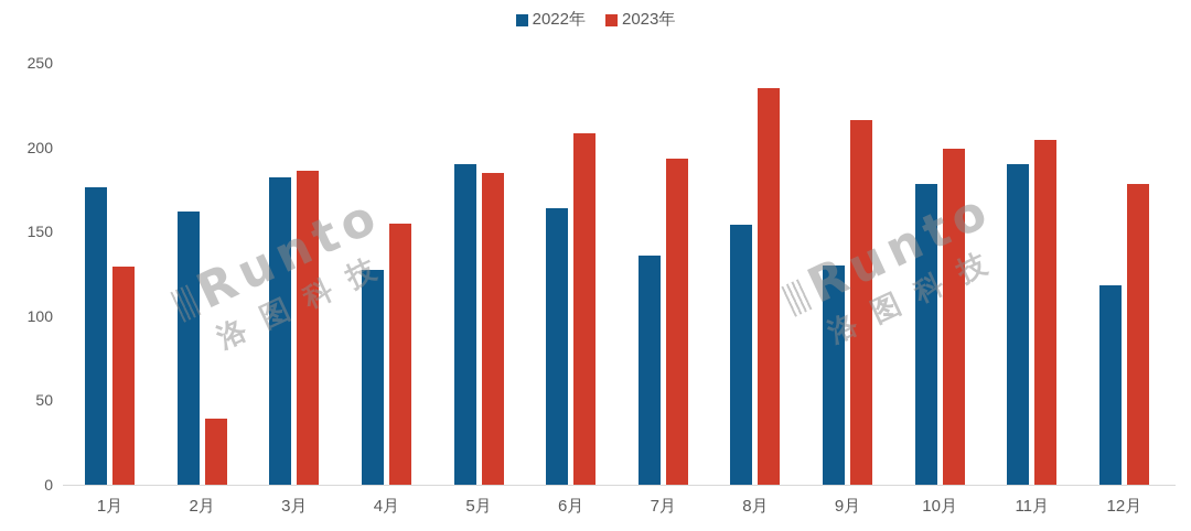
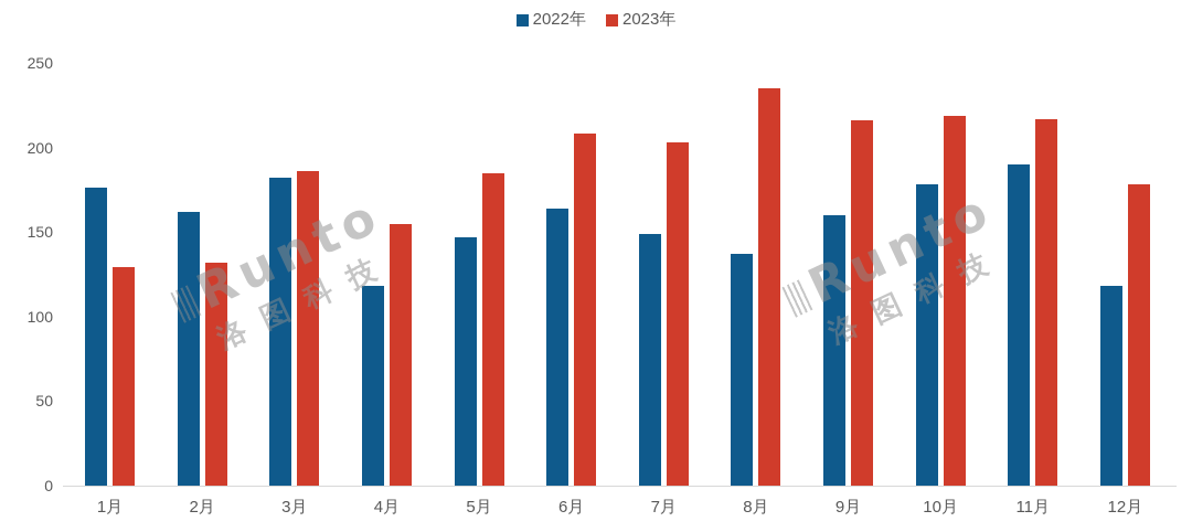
2023年/2月: 39 -> 132
2022年/4月: 127 -> 118
2022年/5月: 190 -> 147
2022年/7月: 136 -> 149
2023年/7月: 193 -> 203
2022年/8月: 154 -> 137
2022年/9月: 130 -> 160
2023年/10月: 199 -> 219
2023年/11月: 204 -> 217
